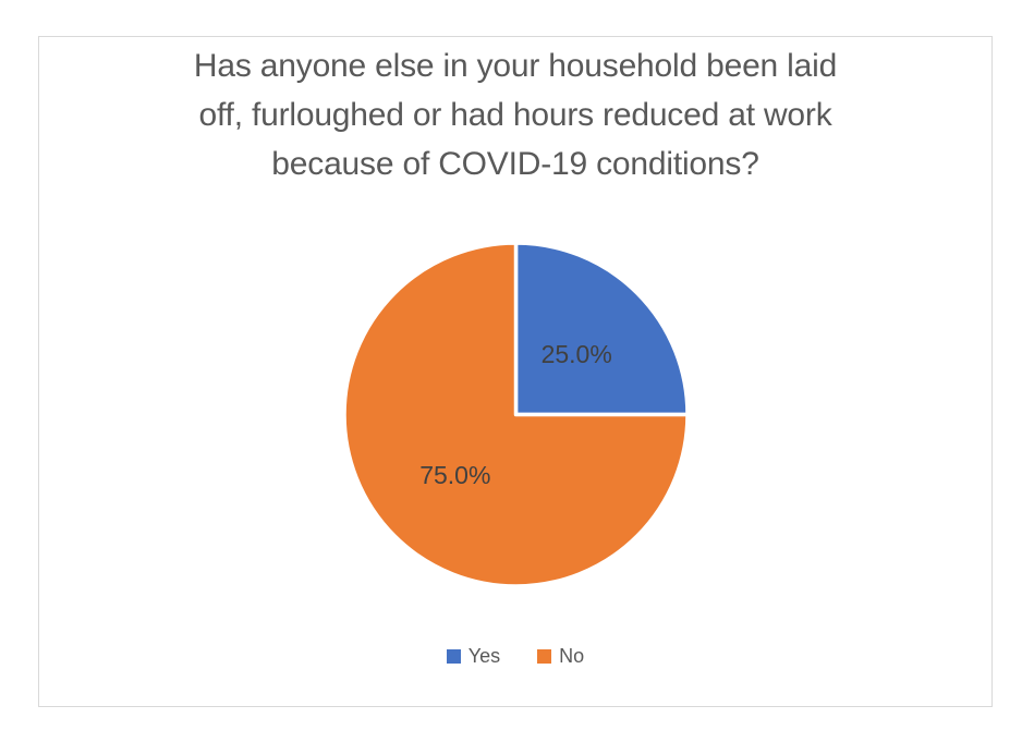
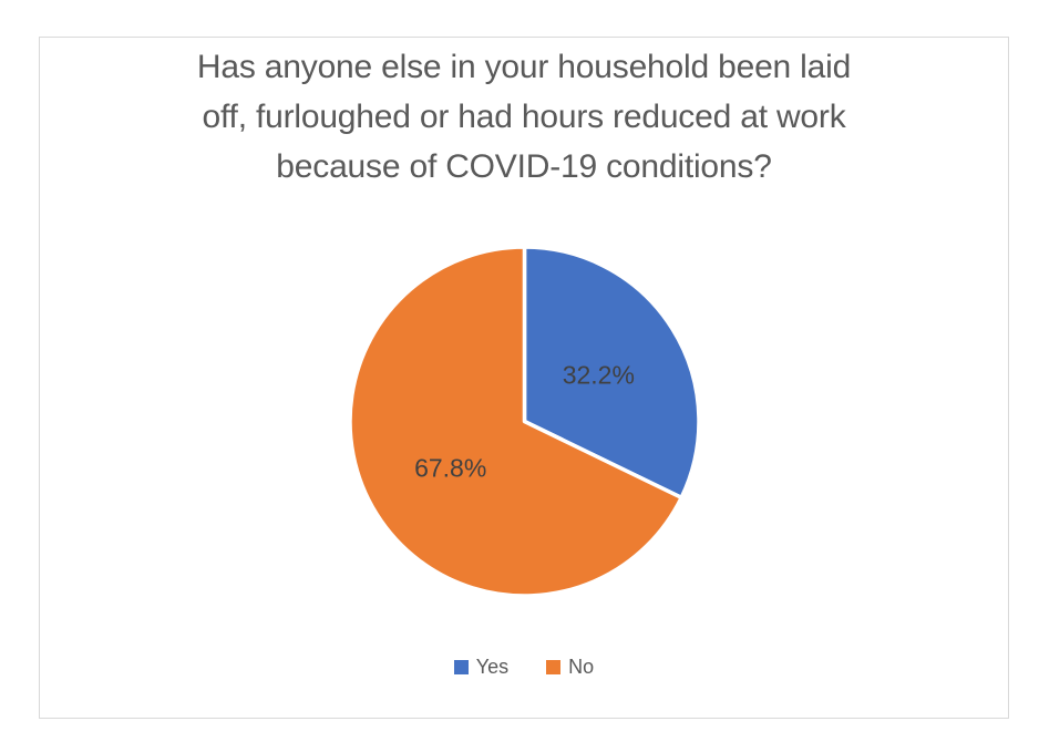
Yes: 25.0% -> 32.2%
No: 75.0% -> 67.8%
